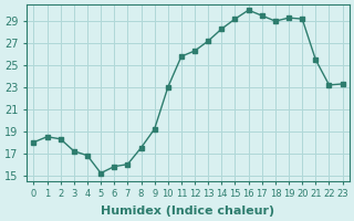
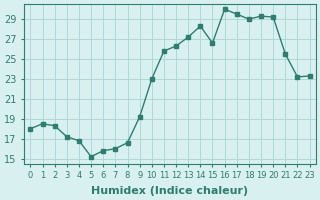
8: 17.5 -> 16.6
15: 29.2 -> 26.6
